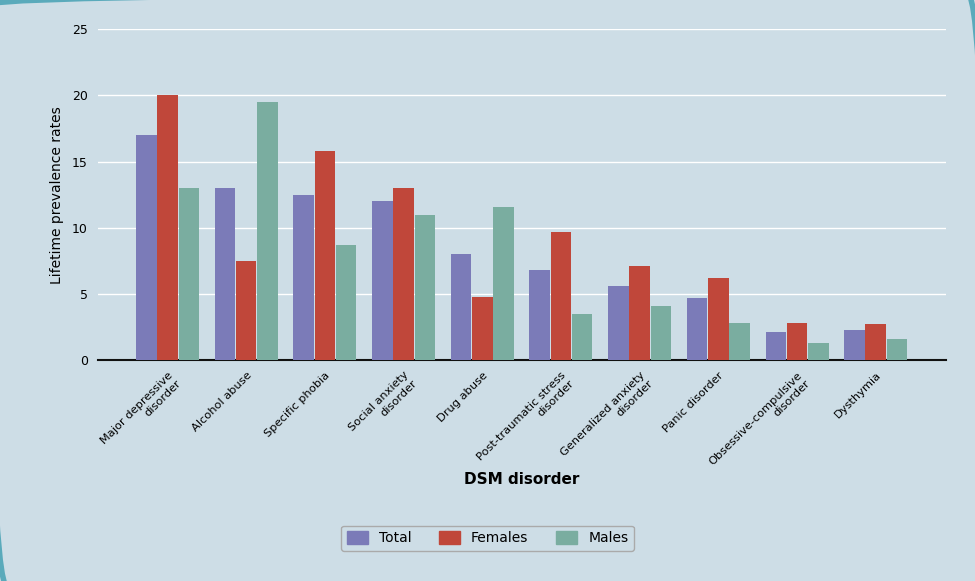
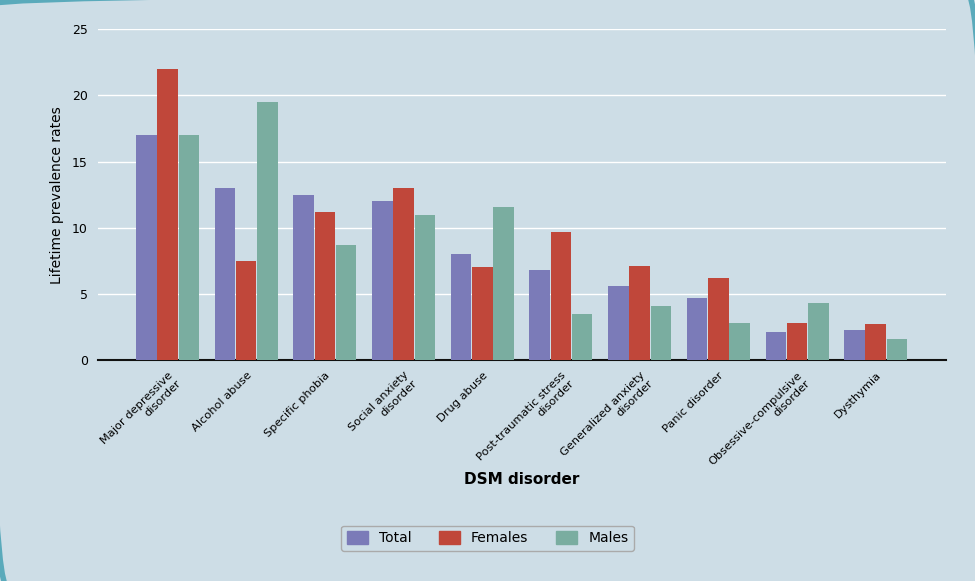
Females/Major depressive disorder: 20.0 -> 22.0
Males/Major depressive disorder: 13.0 -> 17.0
Females/Specific phobia: 15.8 -> 11.2
Females/Drug abuse: 4.8 -> 7.0
Males/Obsessive-compulsive disorder: 1.3 -> 4.3
